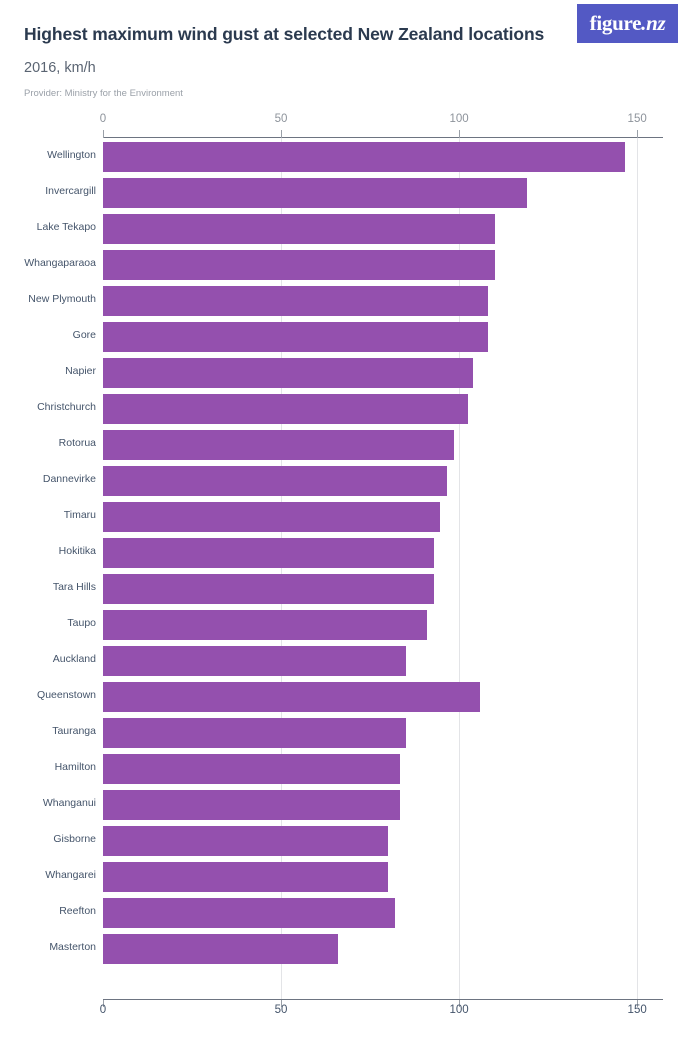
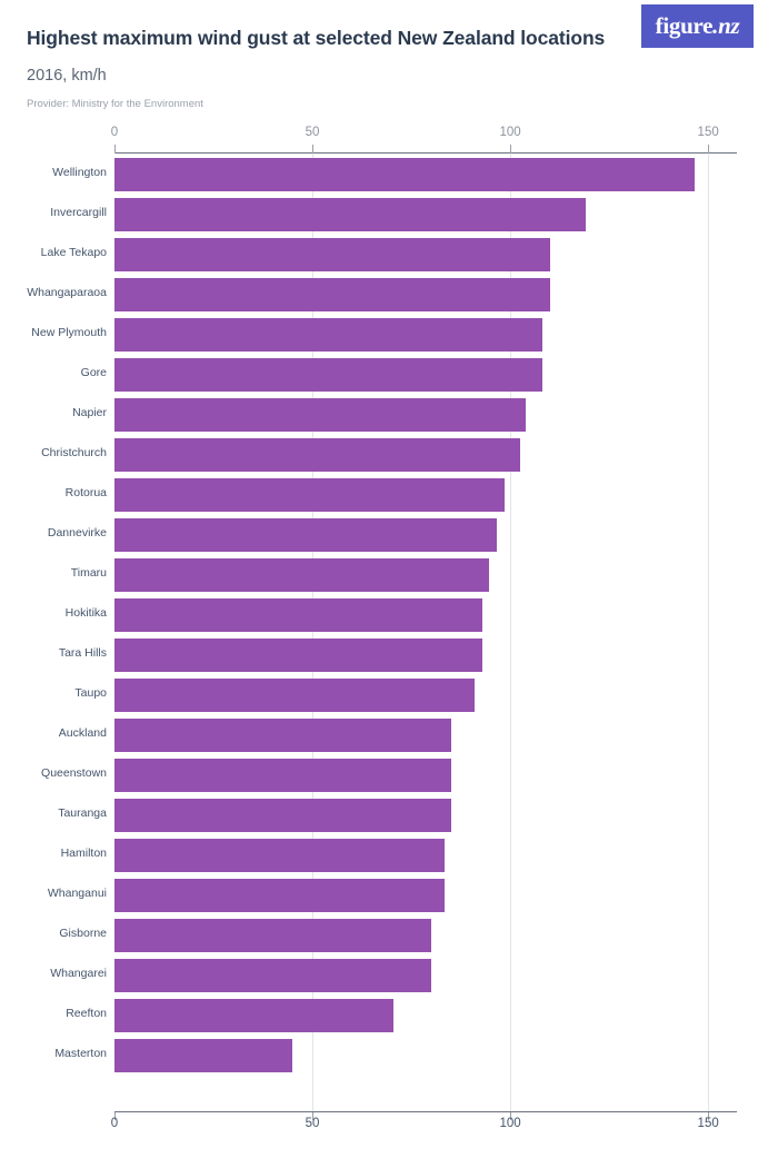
Queenstown: 106 -> 85
Reefton: 82 -> 70
Masterton: 66 -> 45
